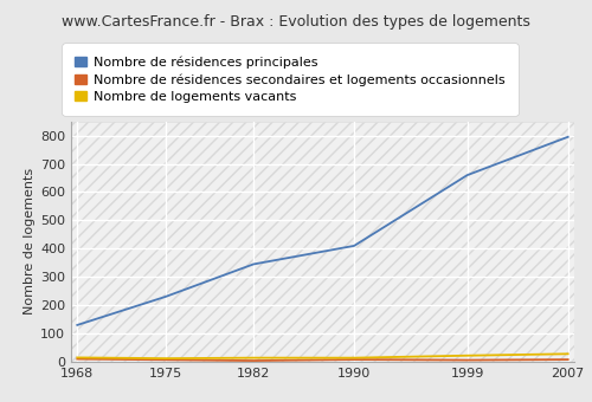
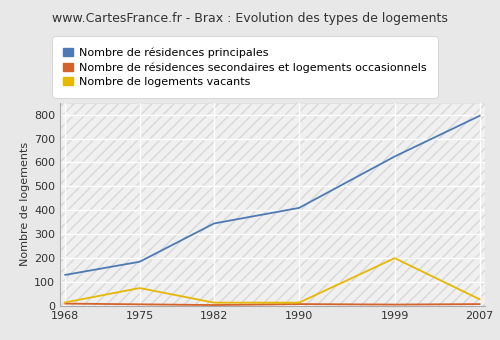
Nombre de résidences principales/1975: 230 -> 185
Nombre de logements vacants/1975: 12 -> 75
Nombre de résidences principales/1999: 660 -> 625
Nombre de logements vacants/1999: 22 -> 200
